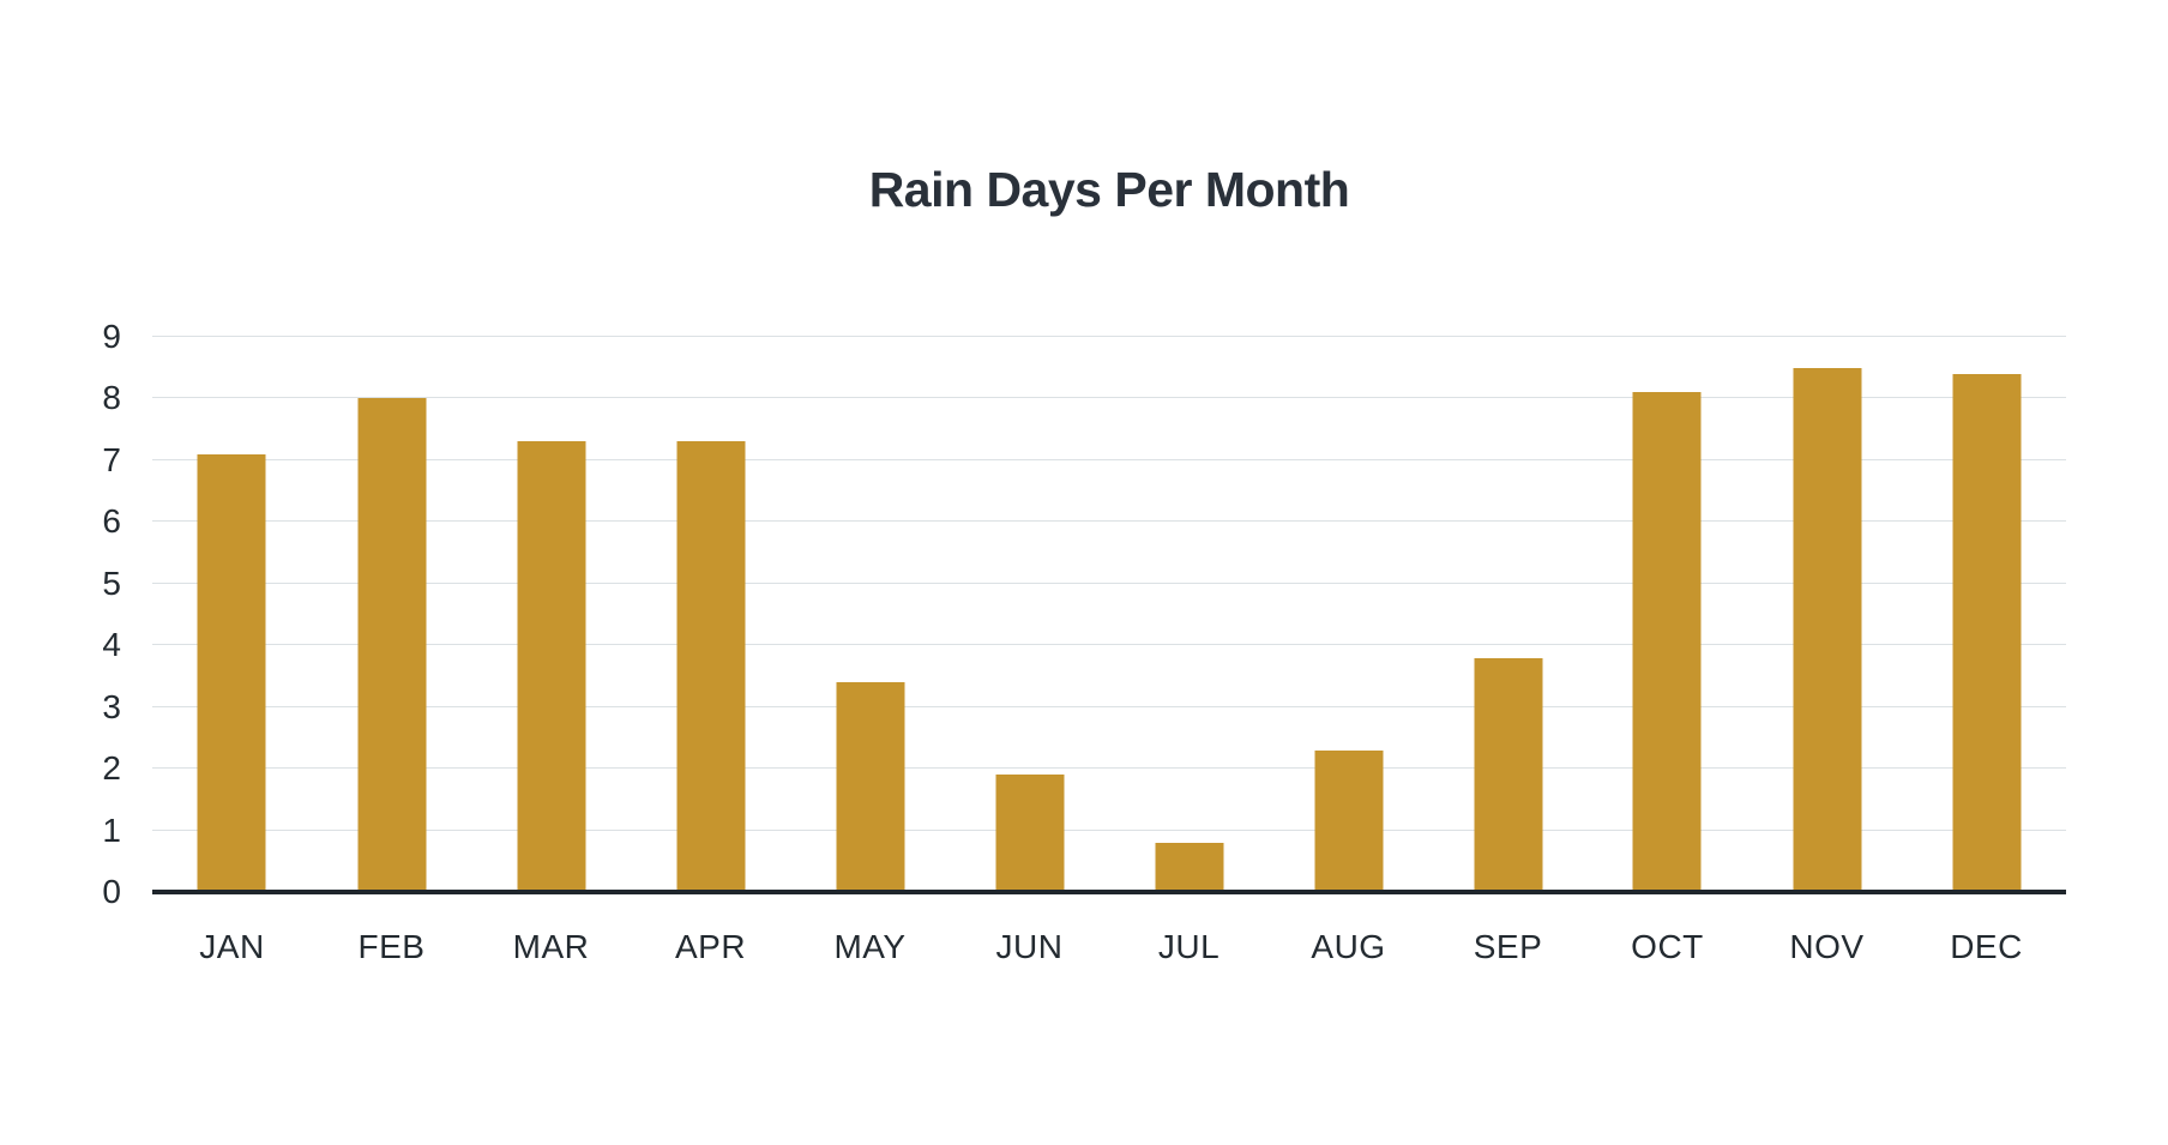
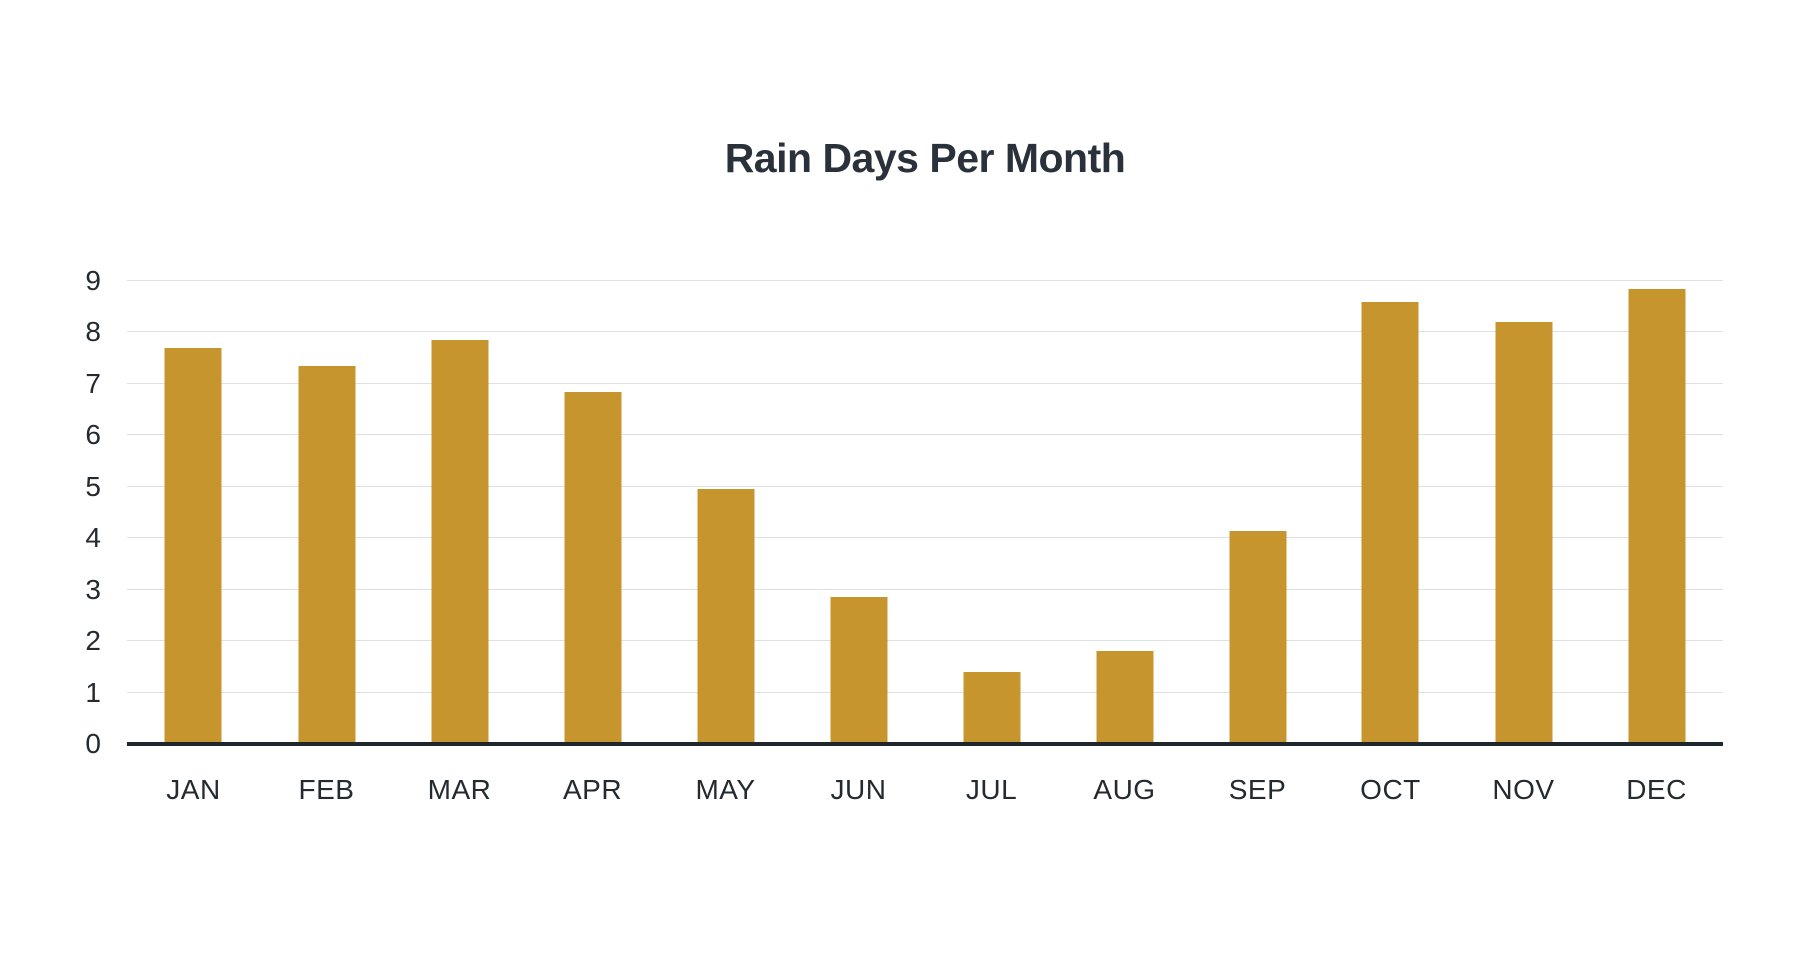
JAN: 7.1 -> 7.7
FEB: 8.0 -> 7.3
MAR: 7.3 -> 7.8
APR: 7.3 -> 6.8
MAY: 3.4 -> 5.0
JUN: 1.9 -> 2.9
JUL: 0.8 -> 1.4
AUG: 2.3 -> 1.8
SEP: 3.8 -> 4.2
OCT: 8.1 -> 8.6
NOV: 8.5 -> 8.2
DEC: 8.4 -> 8.8
